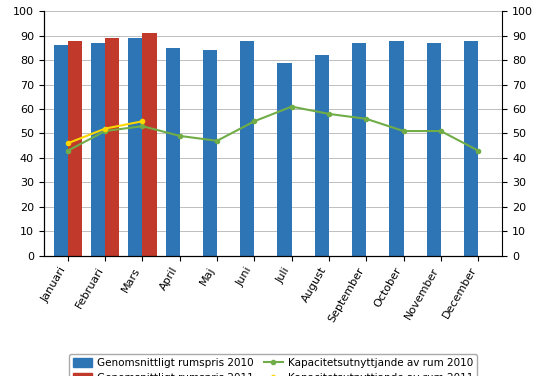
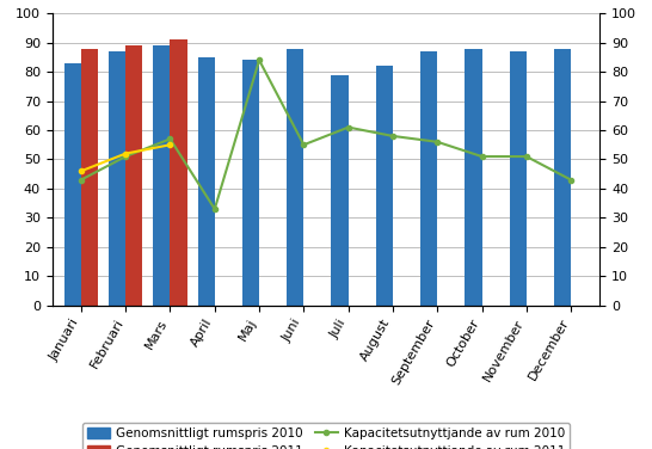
Genomsnittligt rumspris 2010/Januari: 86 -> 83
Kapacitetsutnyttjande av rum 2010/Mars: 53 -> 57
Kapacitetsutnyttjande av rum 2010/April: 49 -> 33
Kapacitetsutnyttjande av rum 2010/Maj: 47 -> 84
